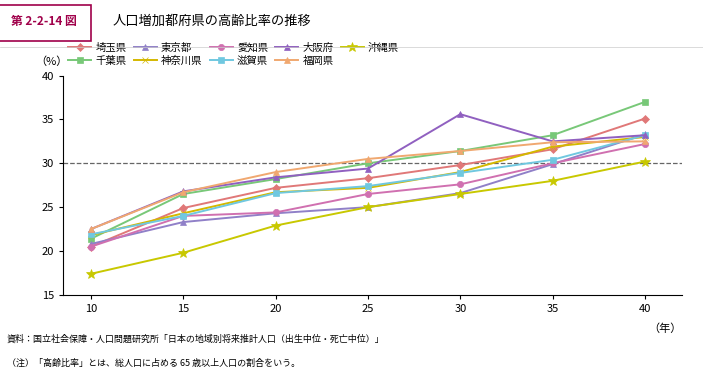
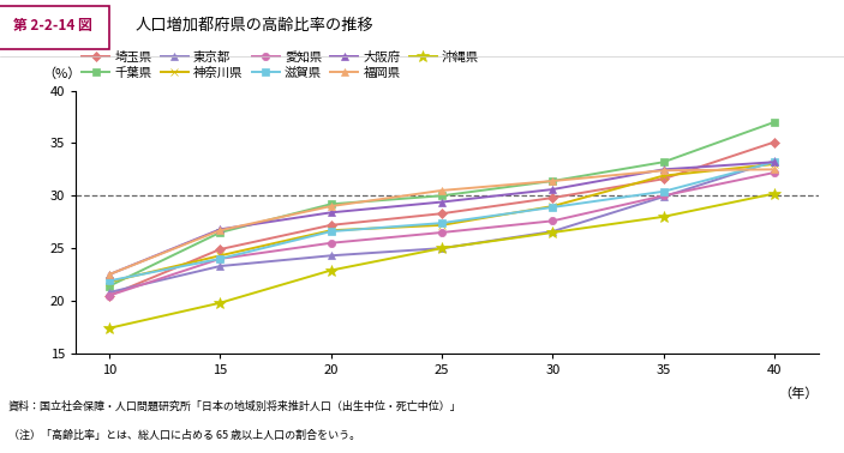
千葉県/20: 28.2 -> 29.2
愛知県/20: 24.4 -> 25.5
大阪府/30: 35.6 -> 30.6
